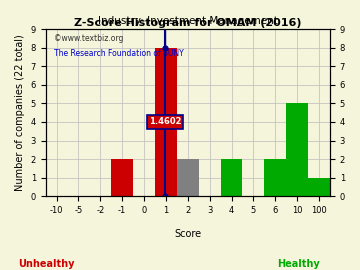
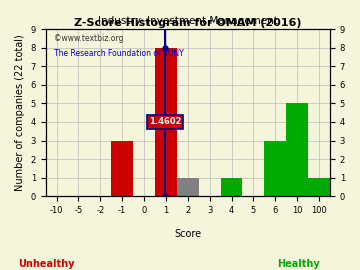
-1: 2 -> 3
2: 2 -> 1
4: 2 -> 1
6: 2 -> 3
